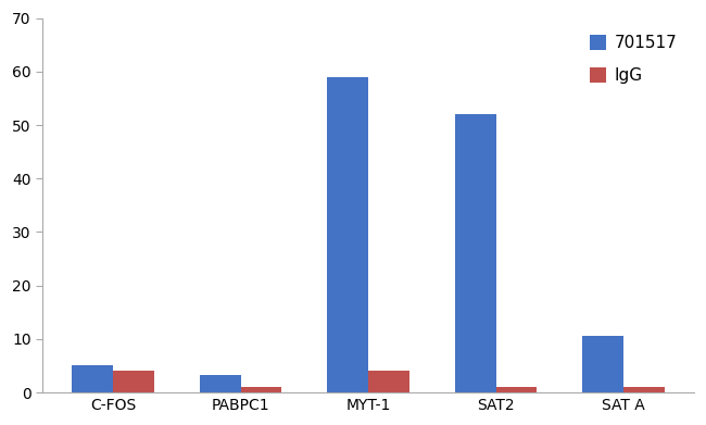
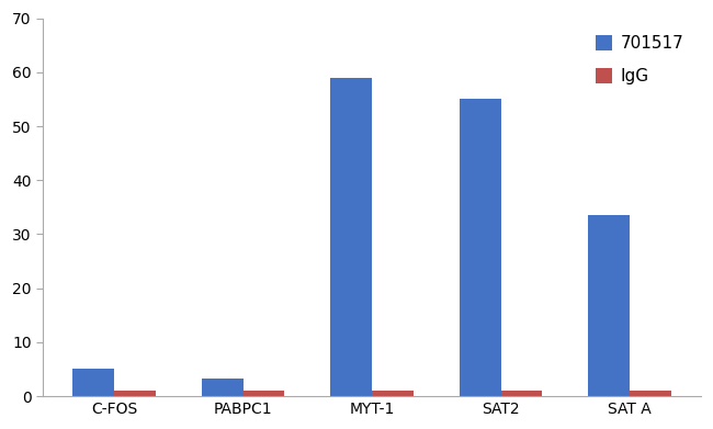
IgG/C-FOS: 4 -> 1
IgG/MYT-1: 4 -> 1
701517/SAT2: 52.0 -> 55.0
701517/SAT A: 10.5 -> 33.5
